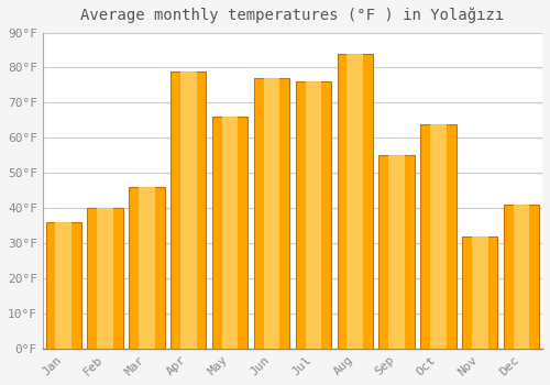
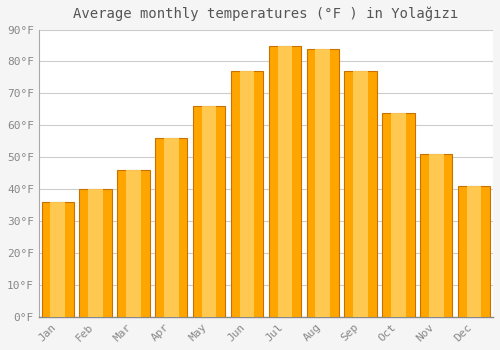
Apr: 79°F -> 56°F
Jul: 76°F -> 85°F
Sep: 55°F -> 77°F
Nov: 32°F -> 51°F
